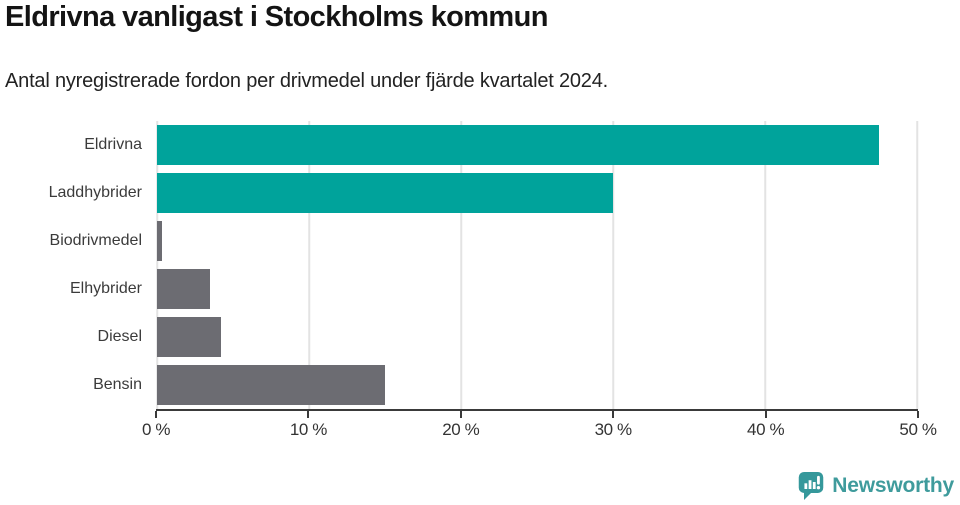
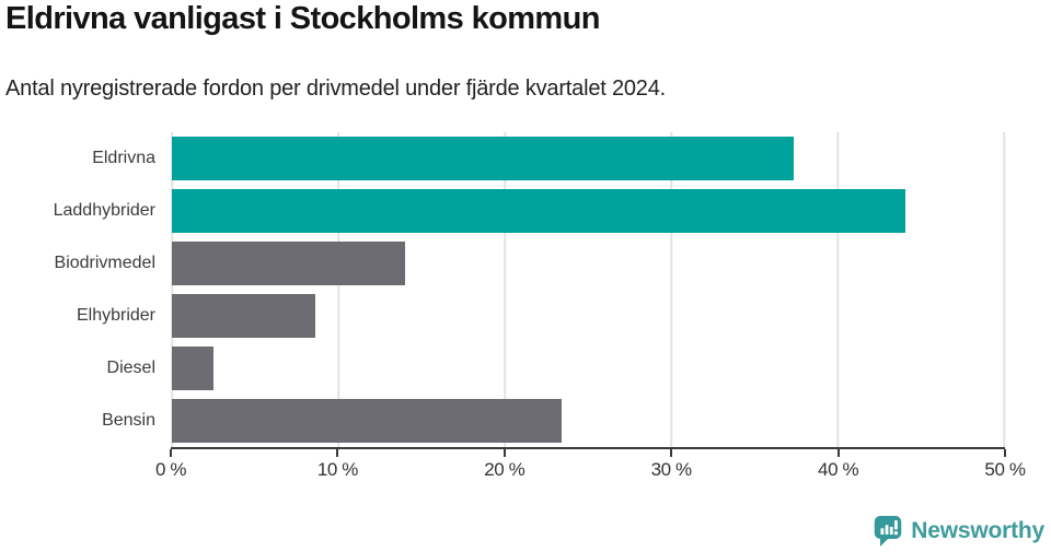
Eldrivna: 47.5% -> 37.4%
Laddhybrider: 30.0% -> 44.1%
Biodrivmedel: 0.3% -> 14.0%
Elhybrider: 3.5% -> 8.6%
Diesel: 4.2% -> 2.5%
Bensin: 15.0% -> 23.4%
